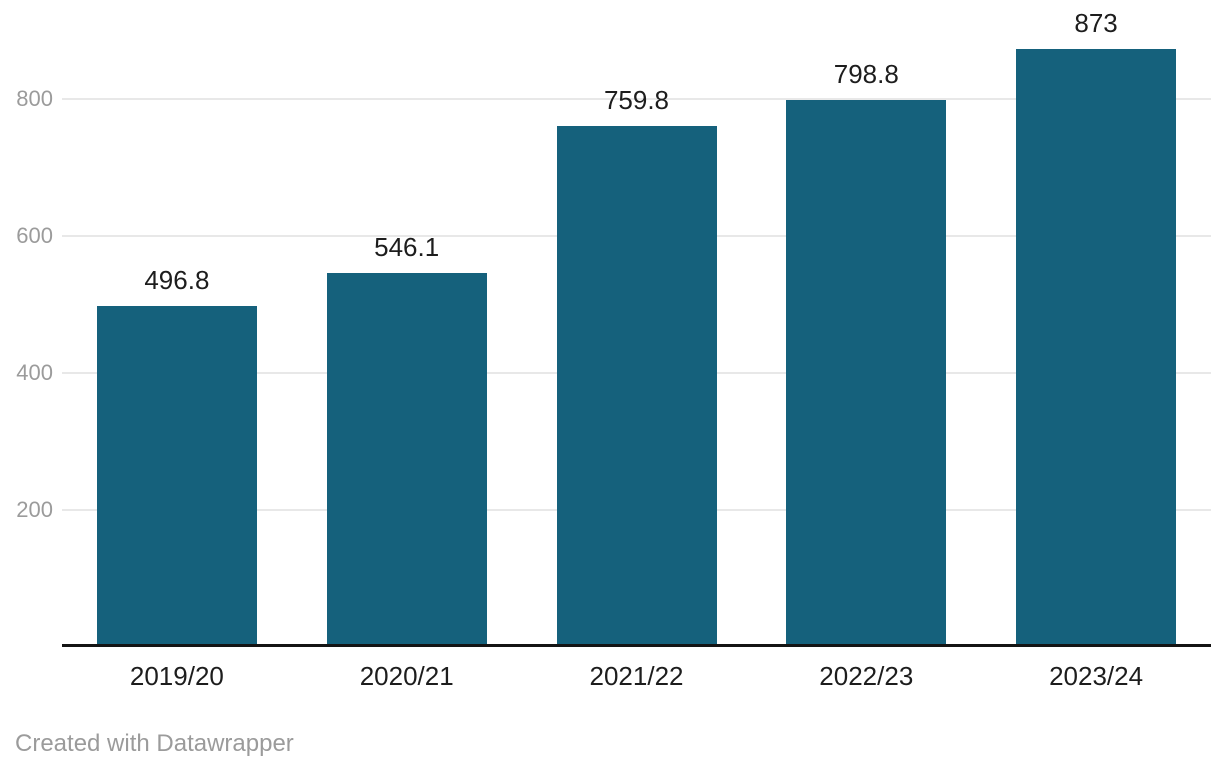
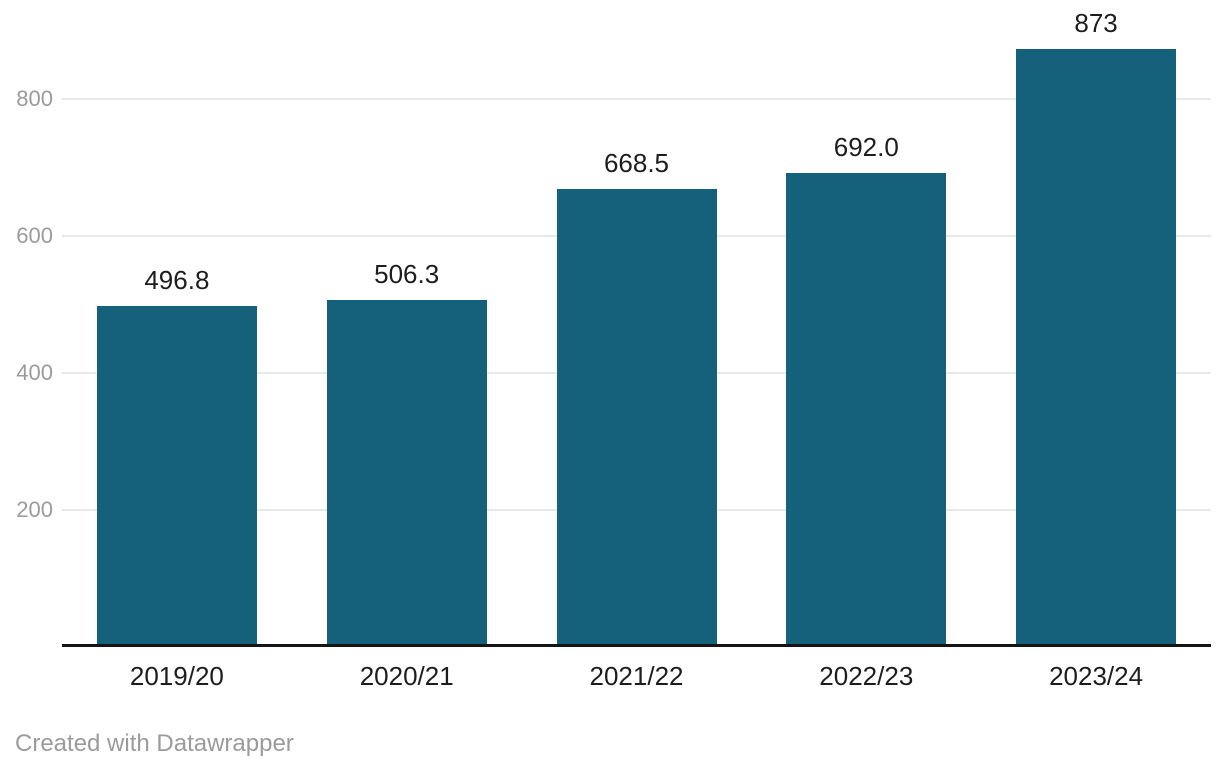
2020/21: 546.1 -> 506.3
2021/22: 759.8 -> 668.5
2022/23: 798.8 -> 692.0
